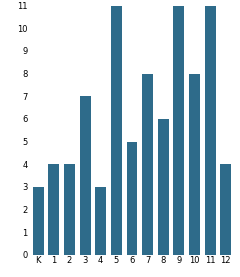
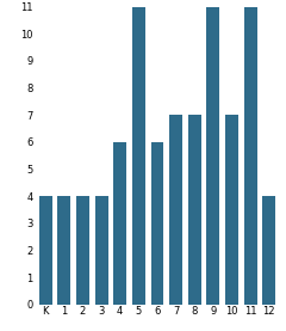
K: 3 -> 4
3: 7 -> 4
4: 3 -> 6
6: 5 -> 6
7: 8 -> 7
8: 6 -> 7
10: 8 -> 7
